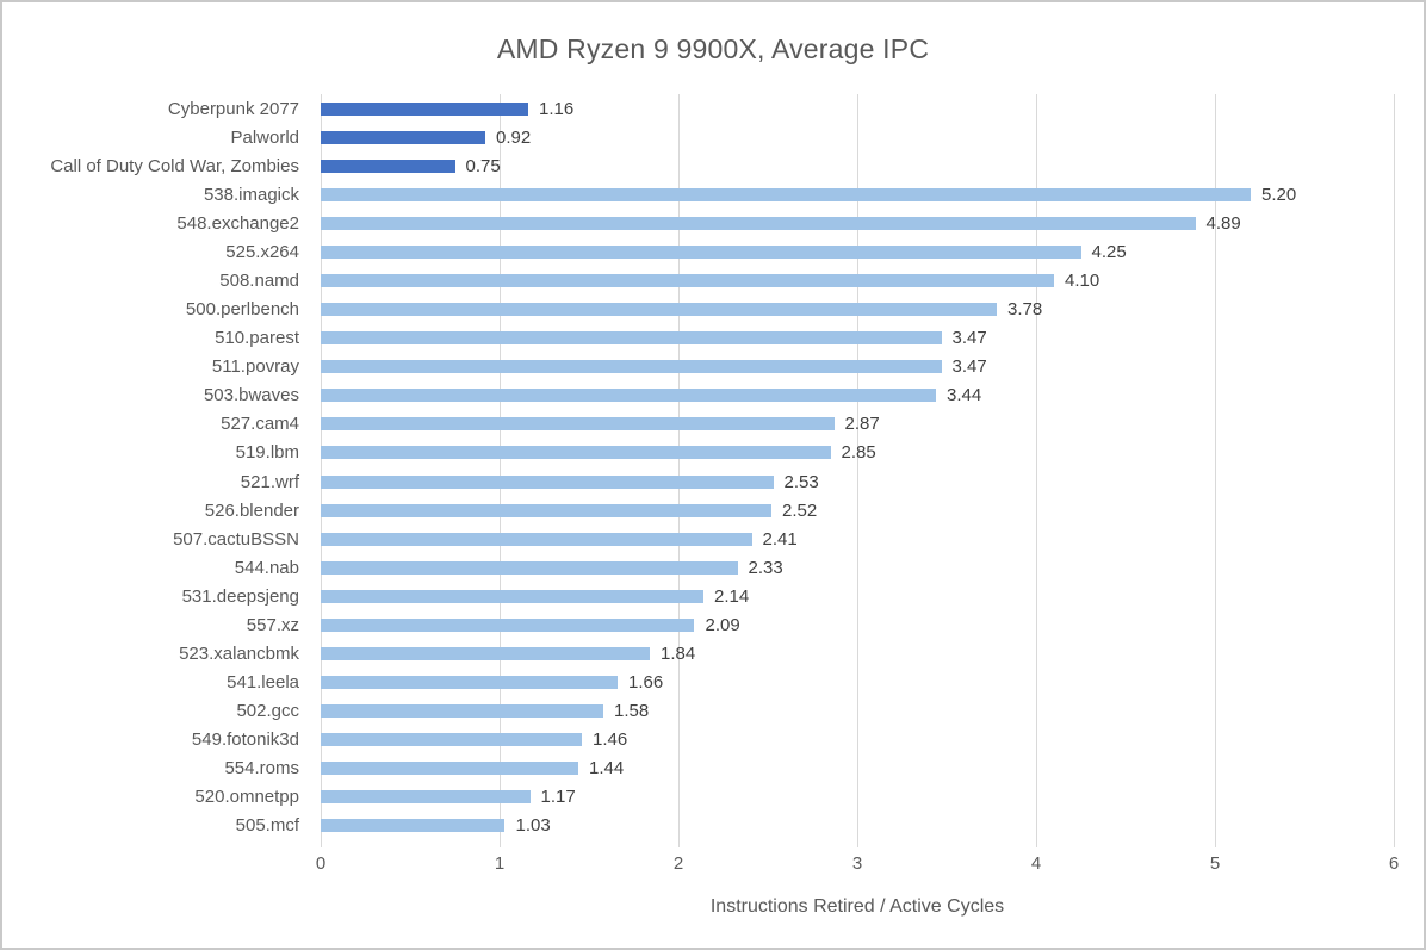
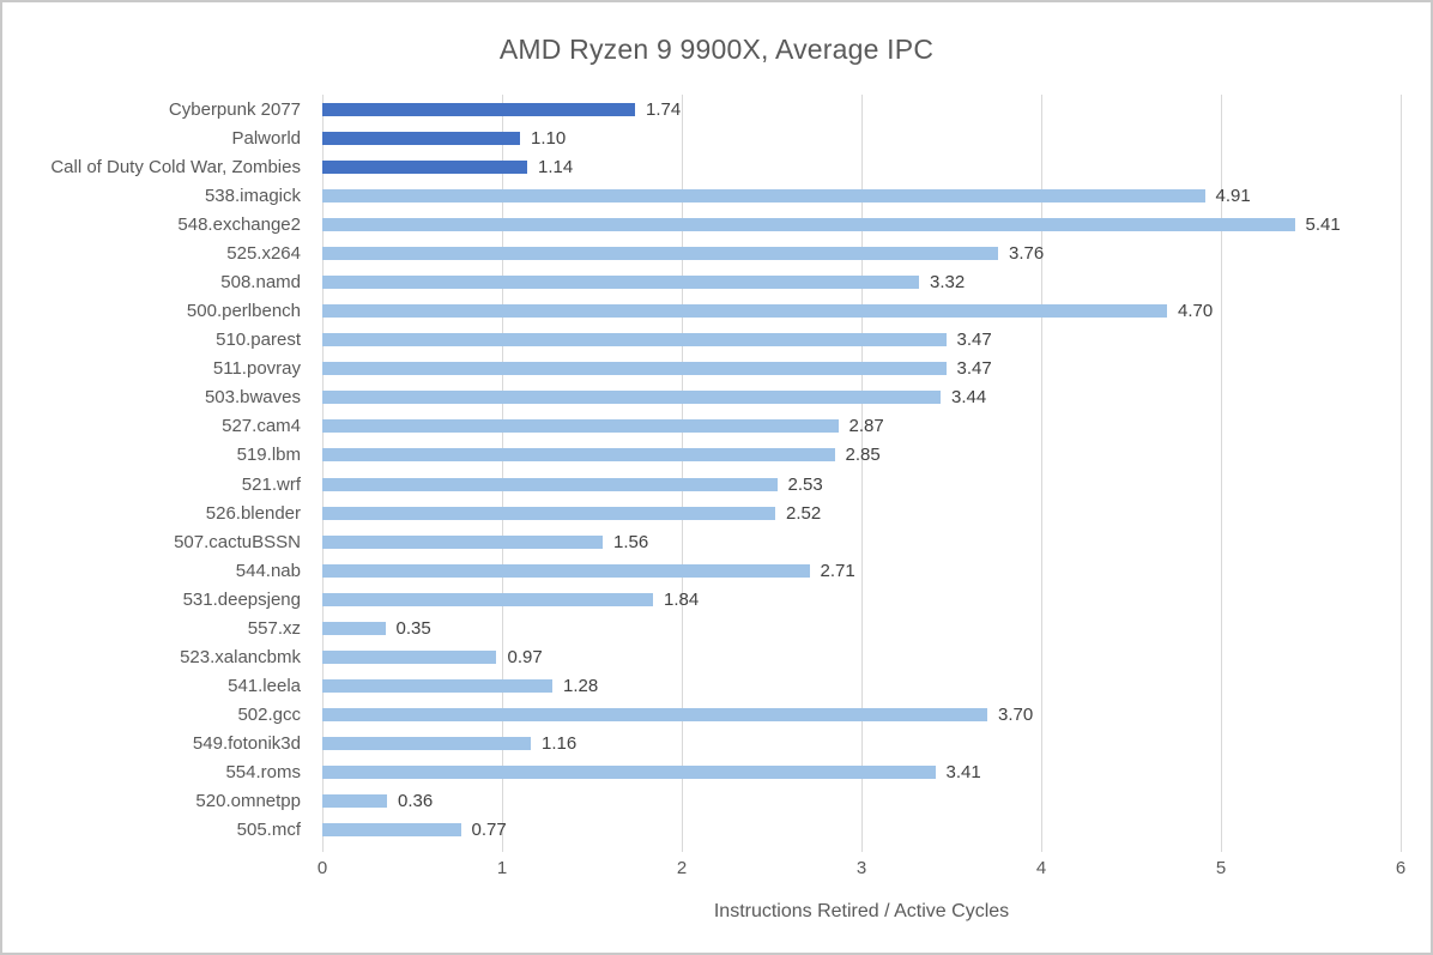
Cyberpunk 2077: 1.16 -> 1.74
Palworld: 0.92 -> 1.10
Call of Duty Cold War, Zombies: 0.75 -> 1.14
538.imagick: 5.20 -> 4.91
548.exchange2: 4.89 -> 5.41
525.x264: 4.25 -> 3.76
508.namd: 4.10 -> 3.32
500.perlbench: 3.78 -> 4.70
507.cactuBSSN: 2.41 -> 1.56
544.nab: 2.33 -> 2.71
531.deepsjeng: 2.14 -> 1.84
557.xz: 2.09 -> 0.35
523.xalancbmk: 1.84 -> 0.97
541.leela: 1.66 -> 1.28
502.gcc: 1.58 -> 3.70
549.fotonik3d: 1.46 -> 1.16
554.roms: 1.44 -> 3.41
520.omnetpp: 1.17 -> 0.36
505.mcf: 1.03 -> 0.77
